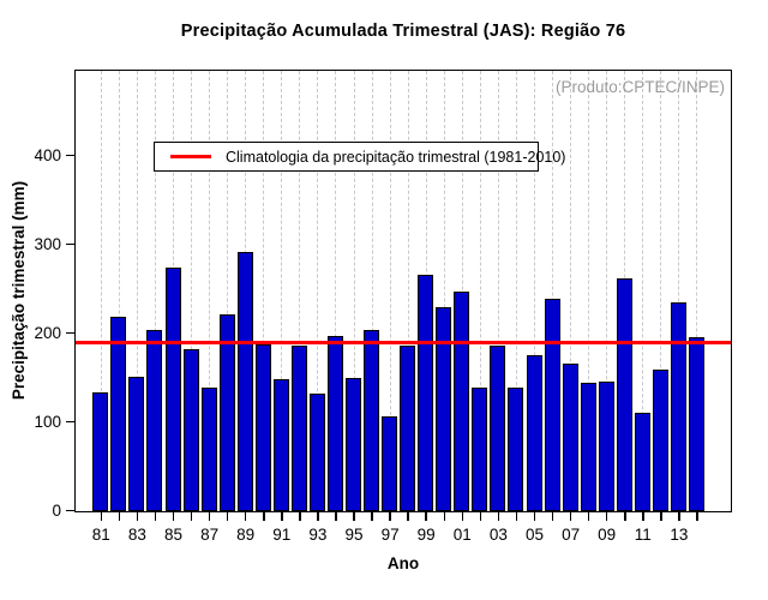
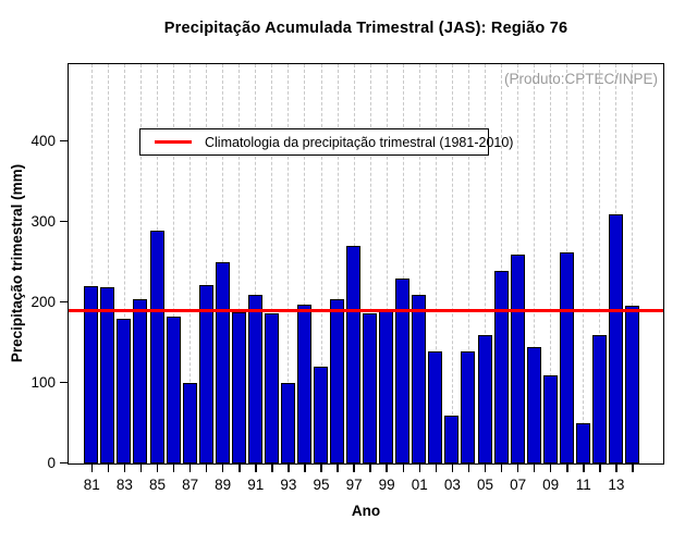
81: 130 -> 220
83: 150 -> 180
85: 280 -> 290
87: 140 -> 100
89: 290 -> 250
91: 150 -> 210
93: 130 -> 100
95: 150 -> 120
97: 110 -> 270
99: 270 -> 190
01: 250 -> 210
03: 190 -> 60
05: 180 -> 160
07: 170 -> 260
09: 150 -> 110
11: 110 -> 50
13: 240 -> 310
